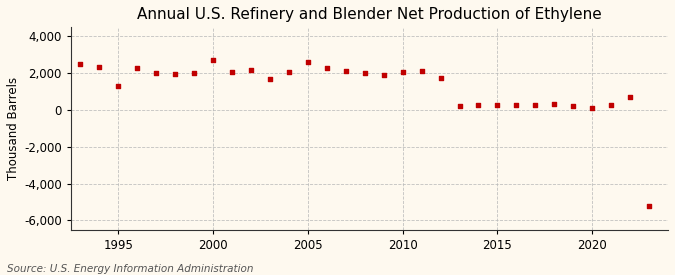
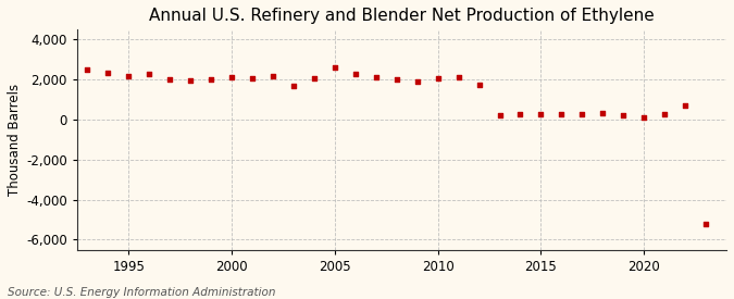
1995: 1,300 -> 2,200
2000: 2,700 -> 2,100
